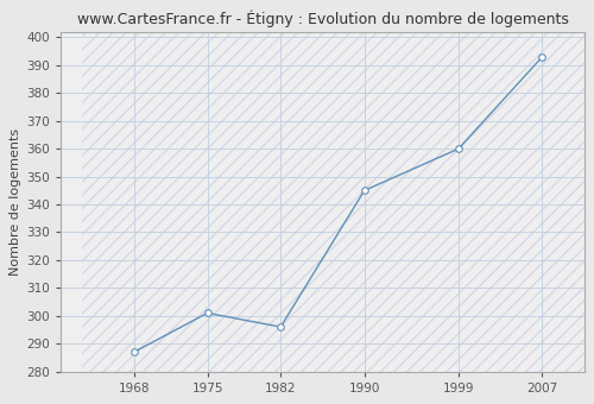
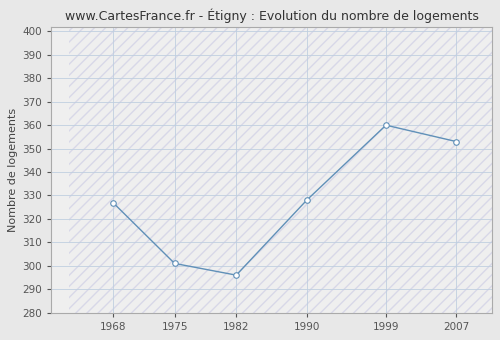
1968: 287 -> 327
1990: 345 -> 328
2007: 393 -> 353
